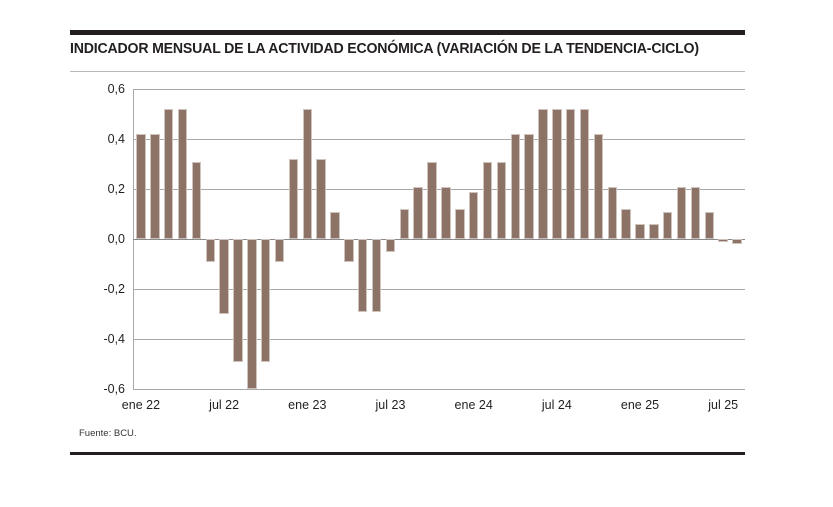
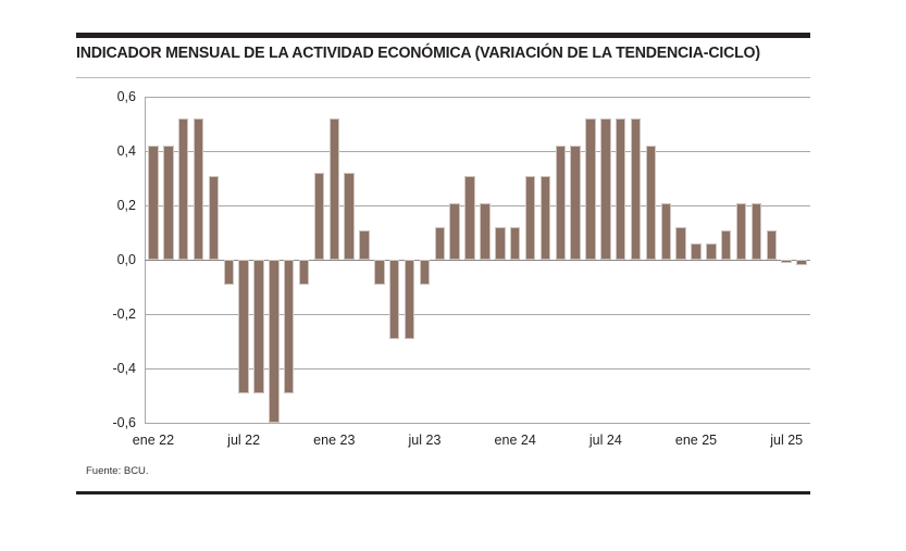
jul 22: -0,30 -> -0,49
jul 23: -0,05 -> -0,09
ene 24: 0,19 -> 0,12
